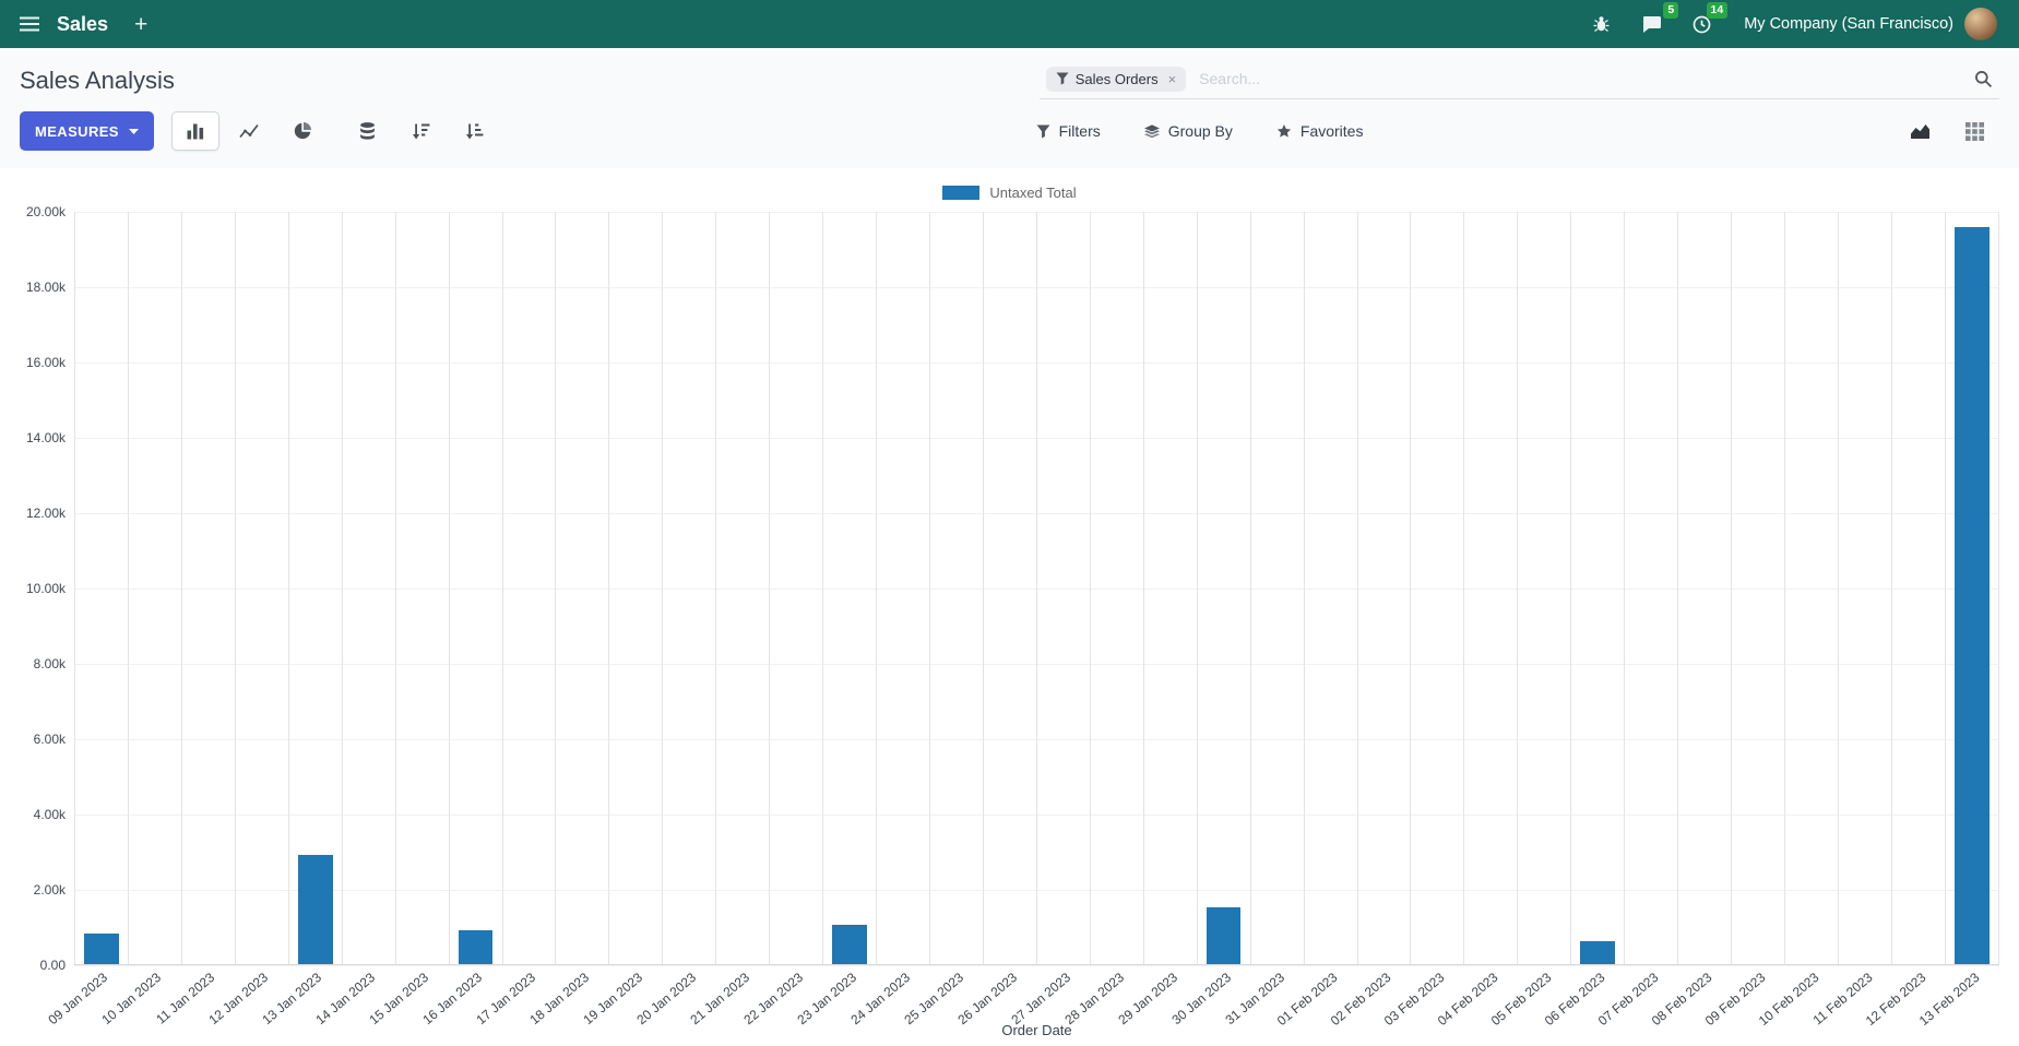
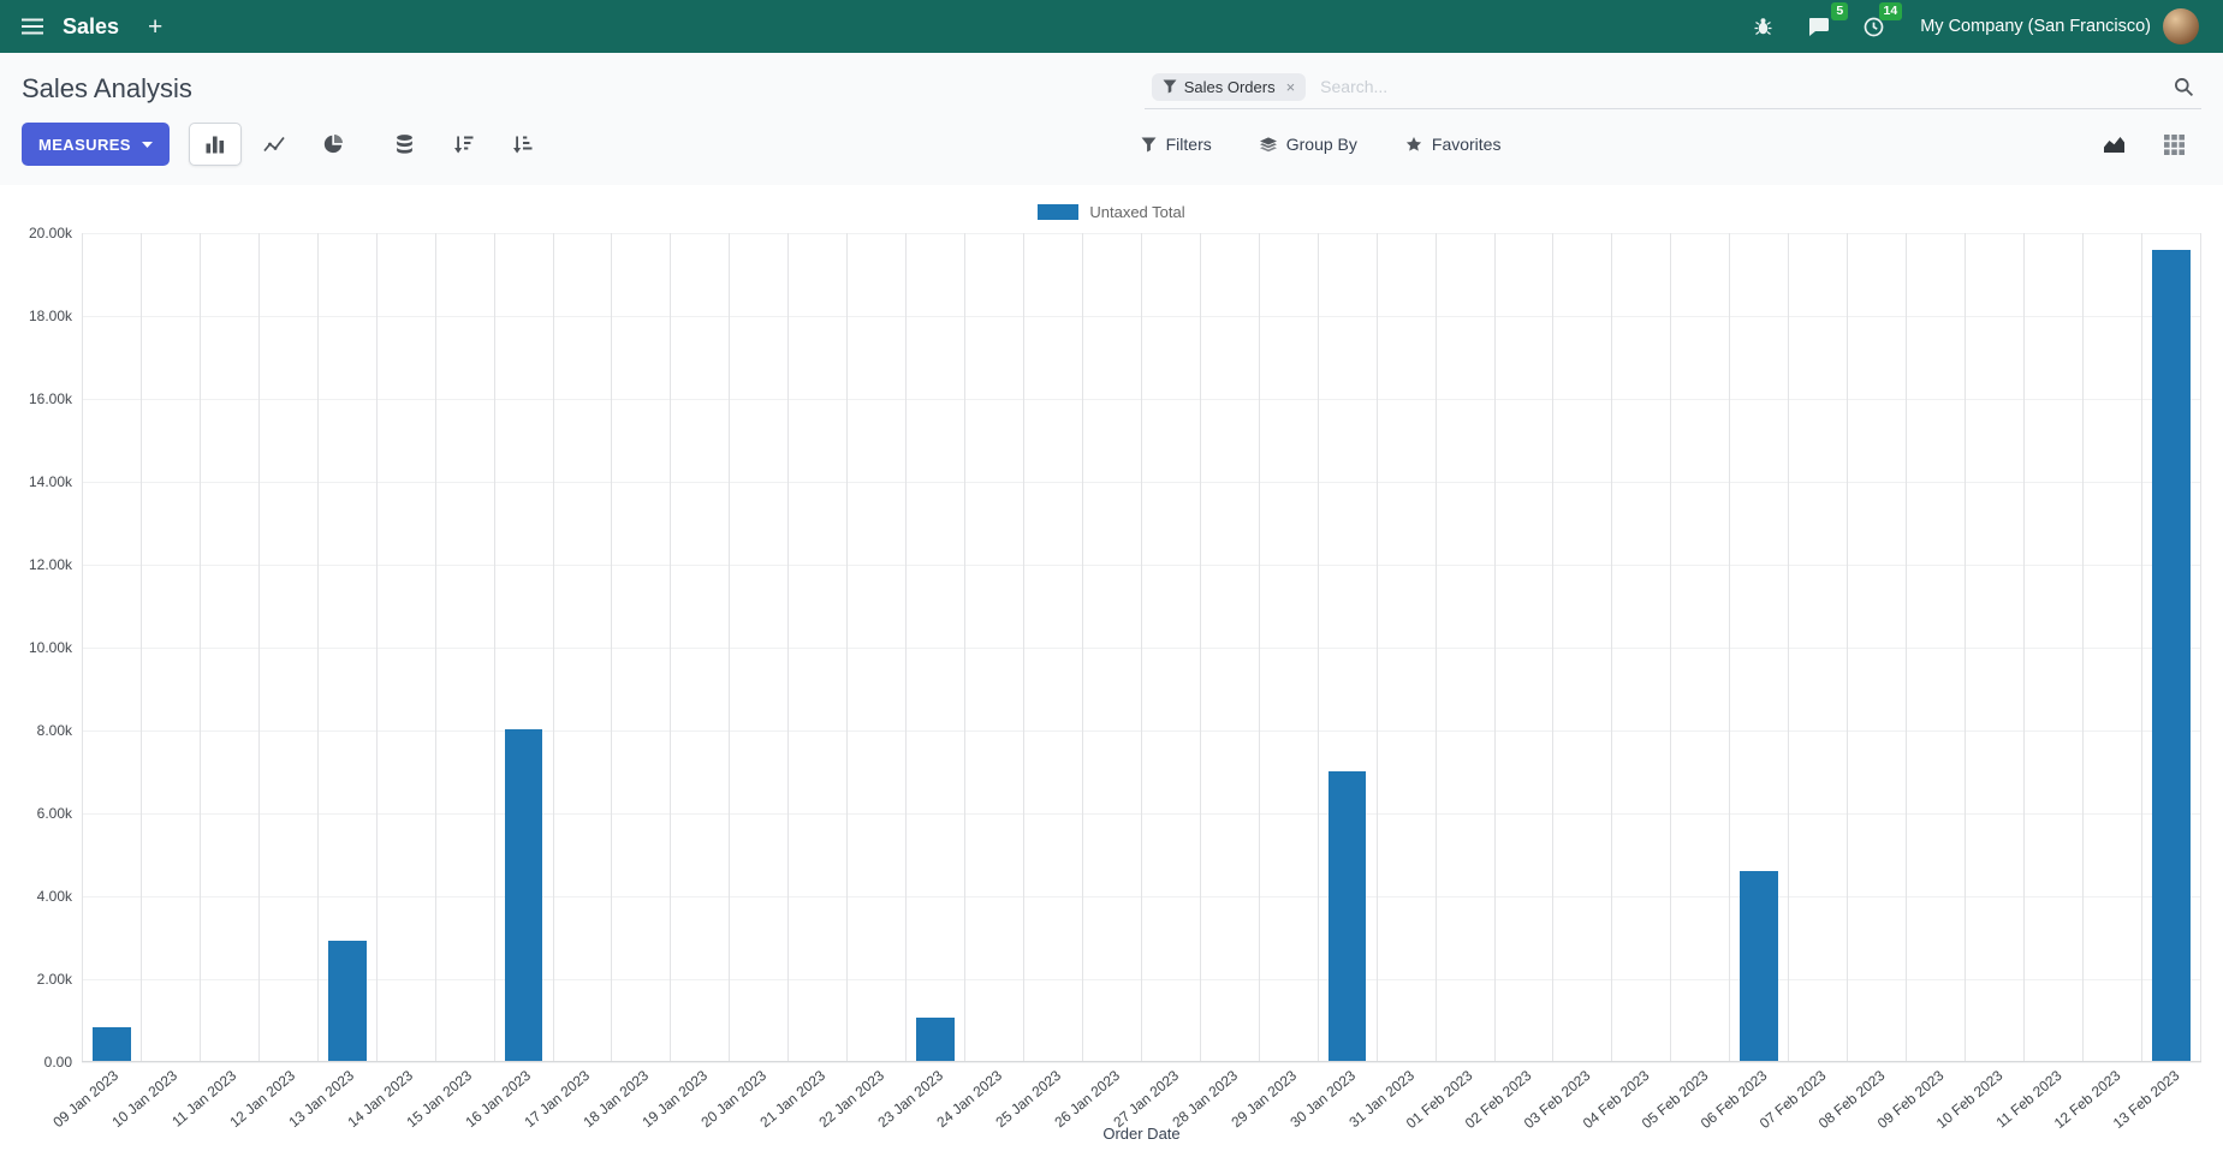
16 Jan 2023: 0.9k -> 8.0k
30 Jan 2023: 1.5k -> 7.0k
06 Feb 2023: 0.6k -> 4.6k
